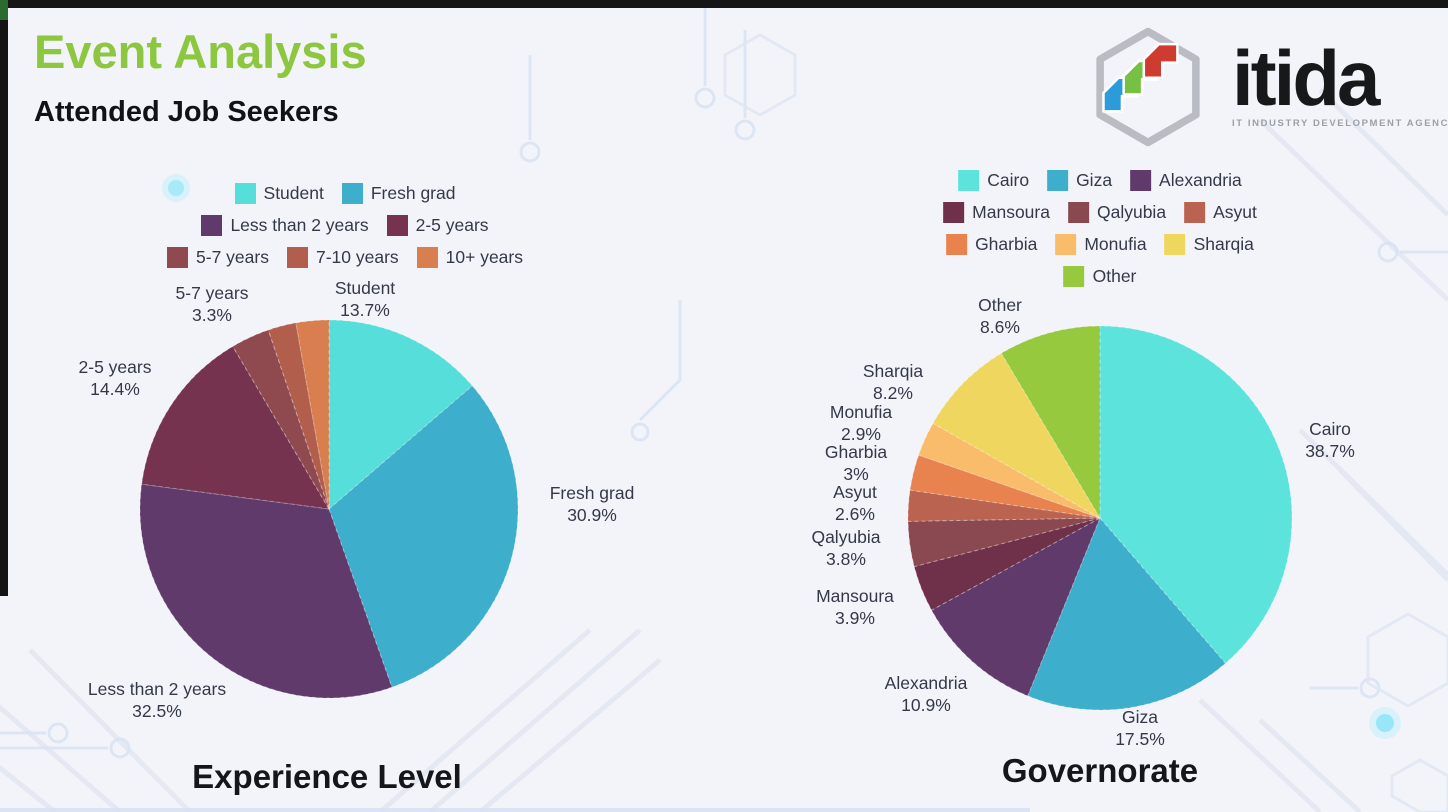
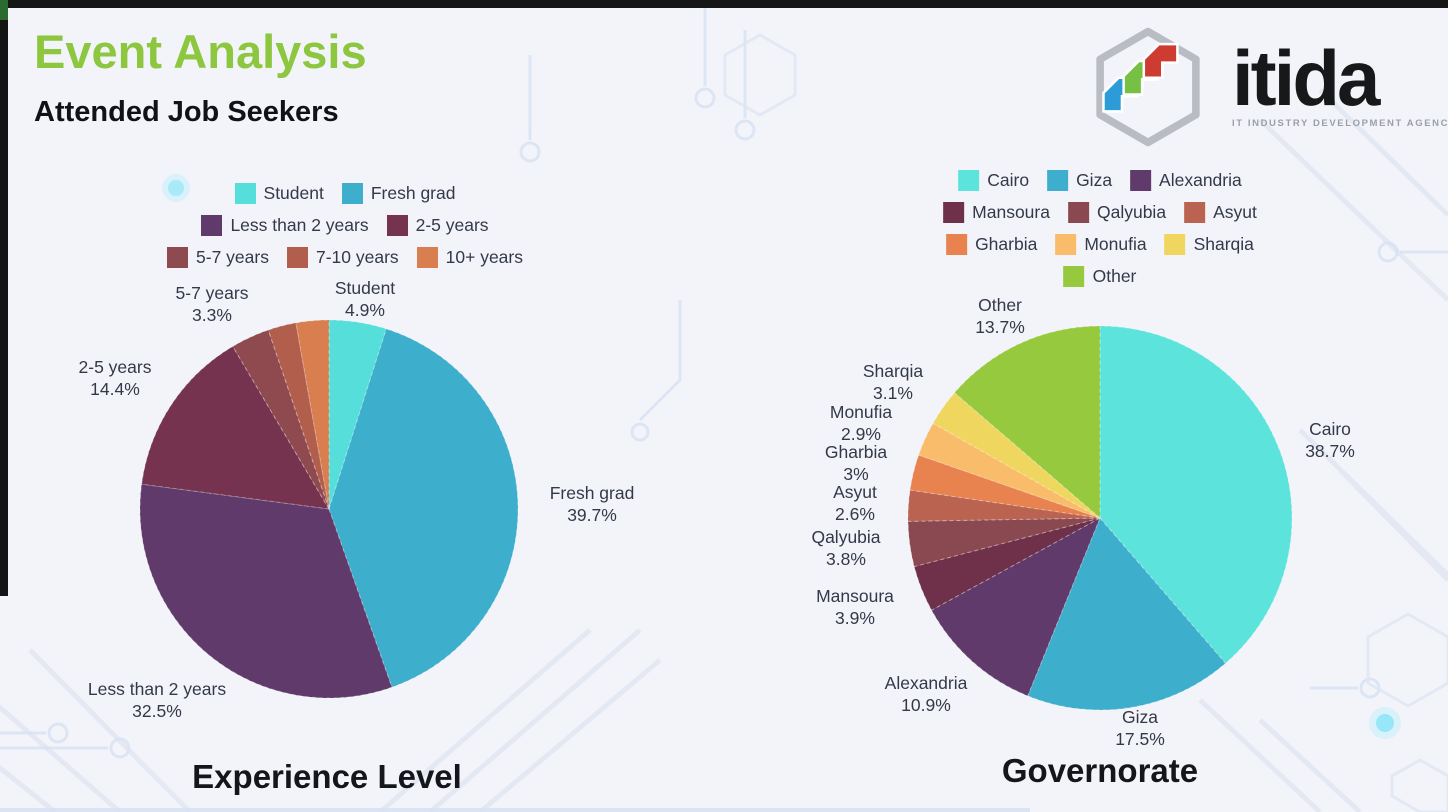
Experience Level/Student: 13.7% -> 4.9%
Experience Level/Fresh grad: 30.9% -> 39.7%
Governorate/Sharqia: 8.2% -> 3.1%
Governorate/Other: 8.6% -> 13.7%
